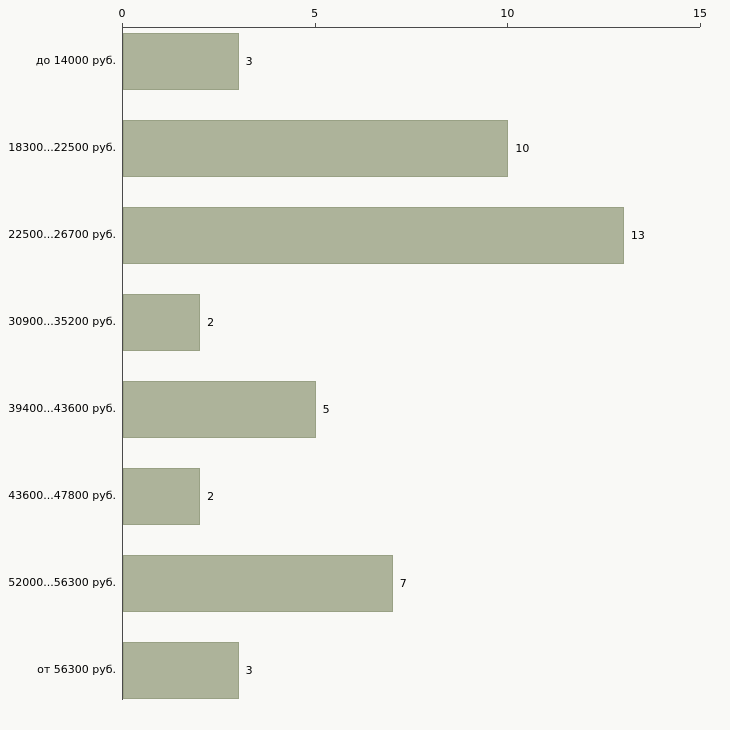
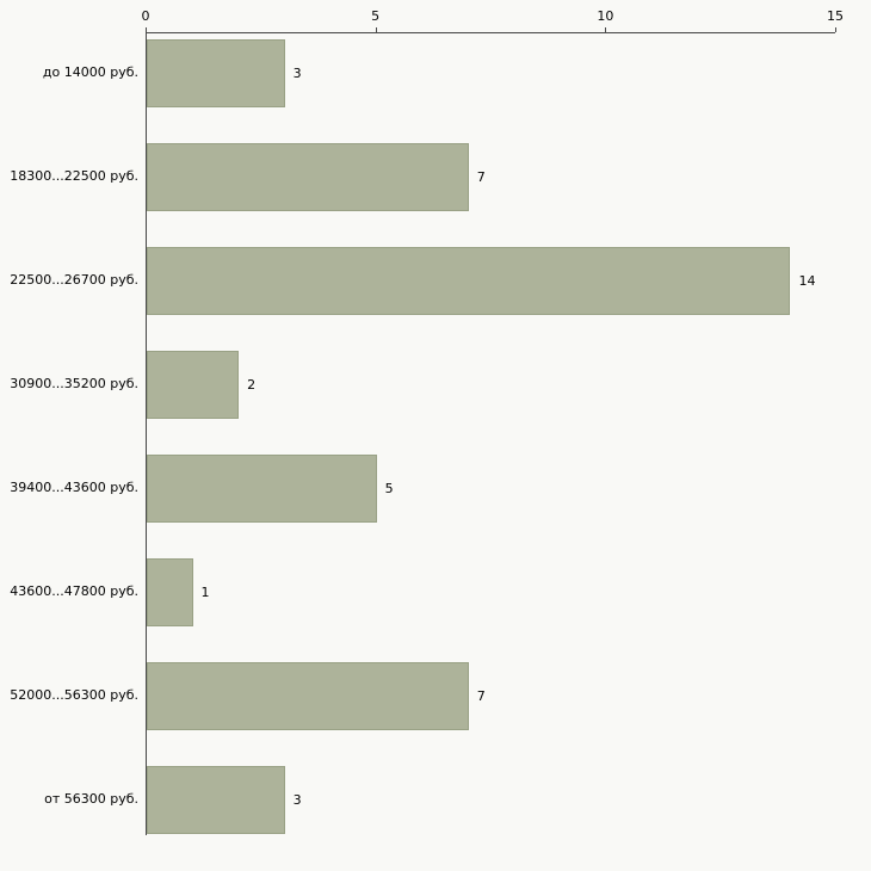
18300...22500 руб.: 10 -> 7
22500...26700 руб.: 13 -> 14
43600...47800 руб.: 2 -> 1
